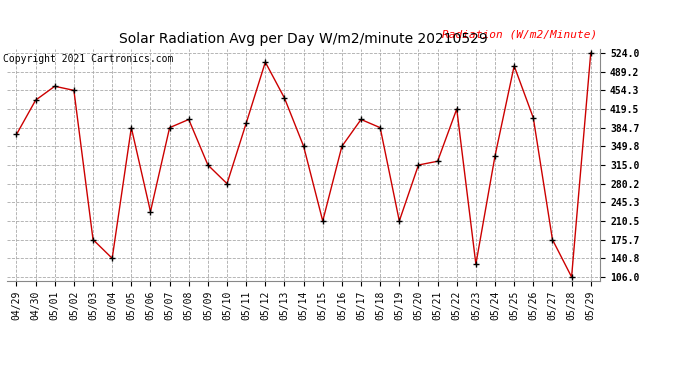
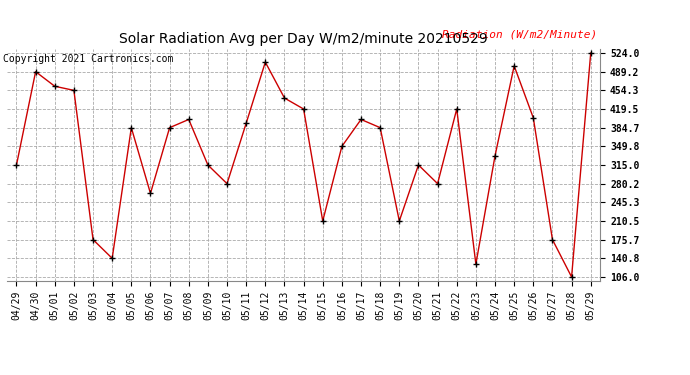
04/29: 372 -> 315
04/30: 436 -> 489
05/06: 228 -> 262
05/14: 350 -> 420
05/21: 322 -> 280
